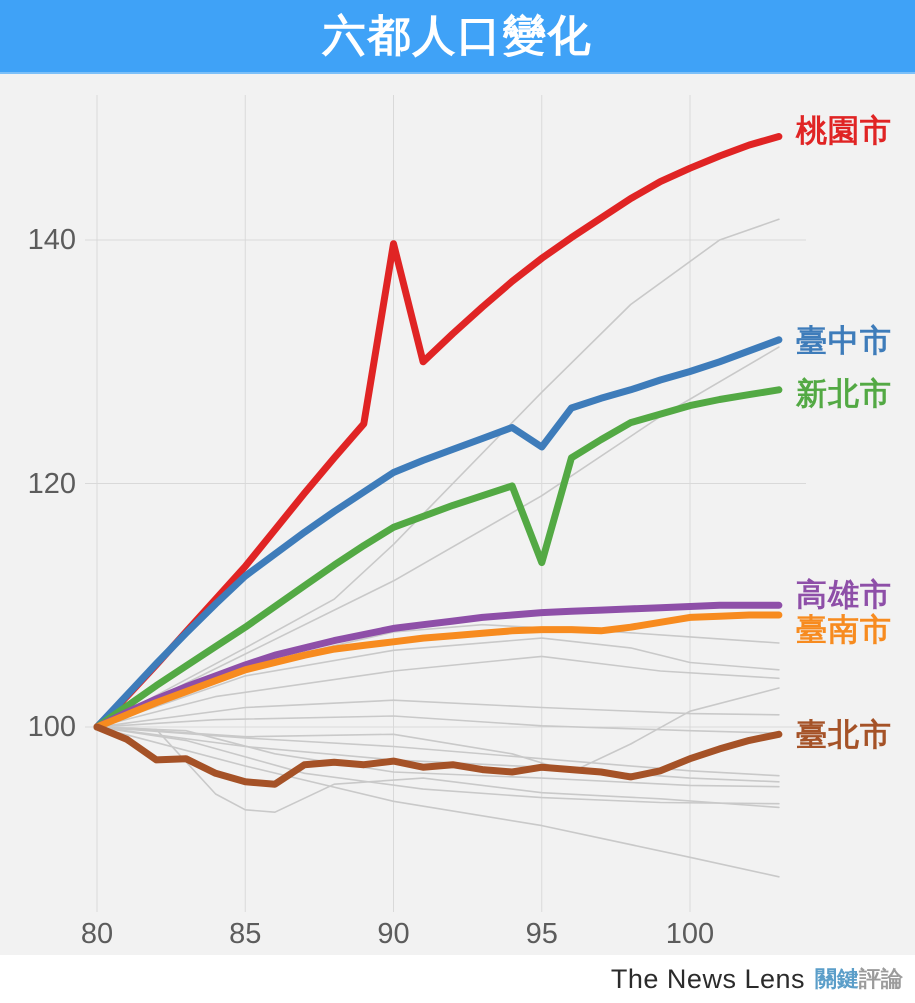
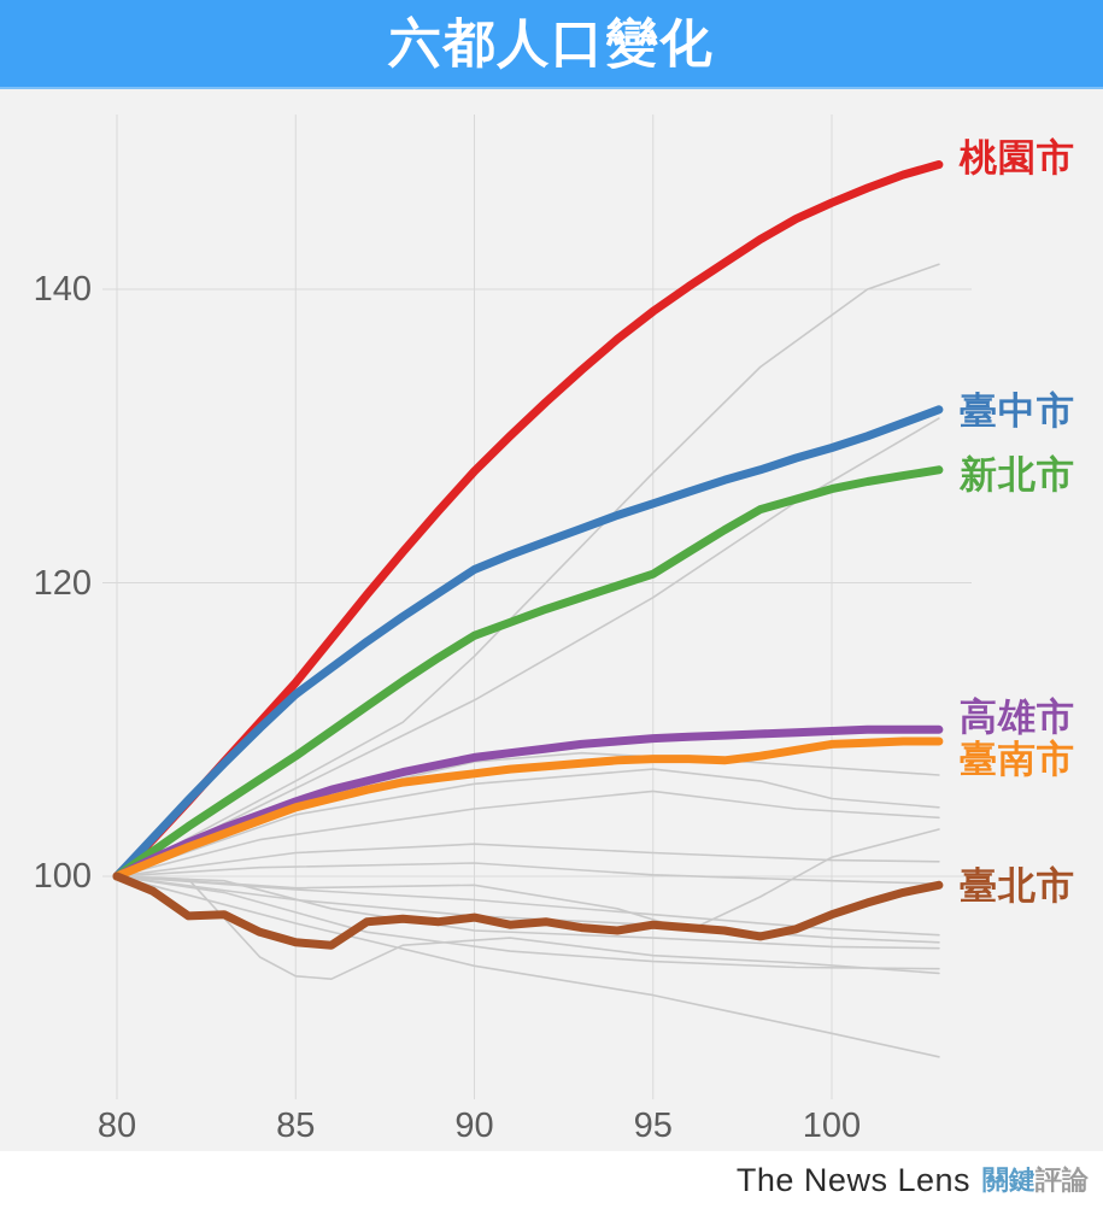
桃園市/90: 139.7 -> 127.6
臺中市/95: 123.0 -> 125.4
新北市/95: 113.5 -> 120.6
